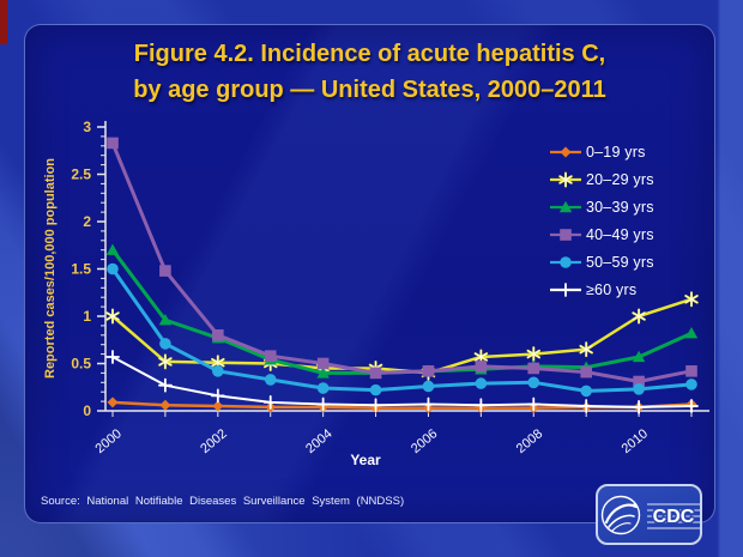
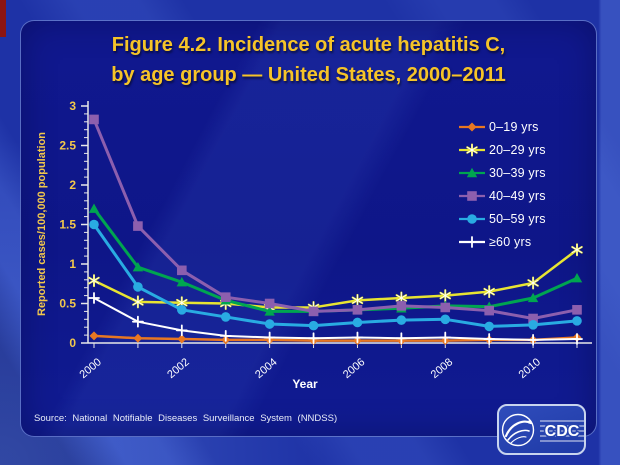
20–29 yrs/2000: 1.0 -> 0.8
40–49 yrs/2002: 0.8 -> 0.9
20–29 yrs/2006: 0.4 -> 0.5
20–29 yrs/2010: 1.0 -> 0.8
